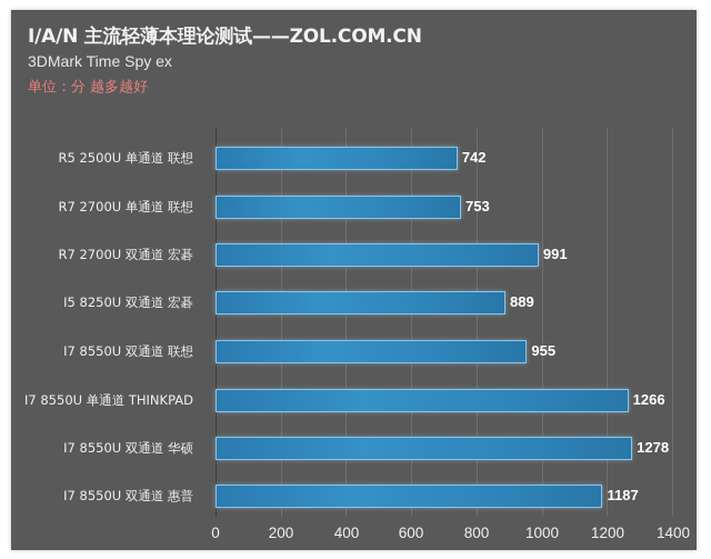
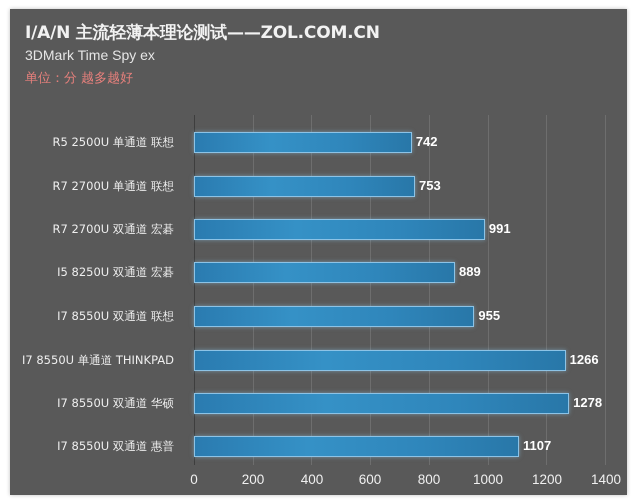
I7 8550U 双通道 惠普: 1187 -> 1107
